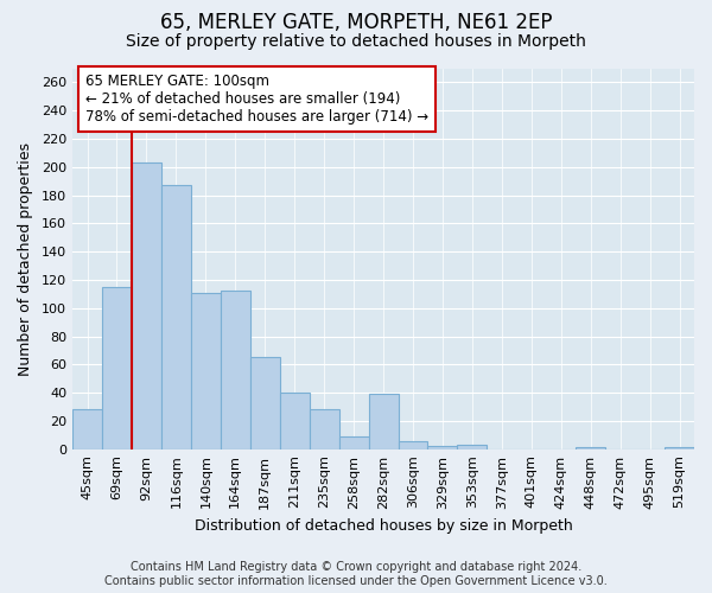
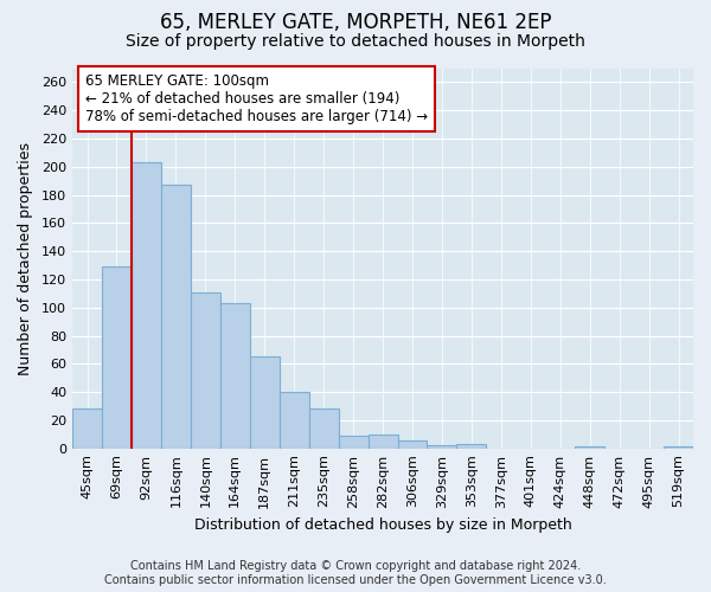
69sqm: 115 -> 129
164sqm: 112 -> 103
282sqm: 39 -> 10
